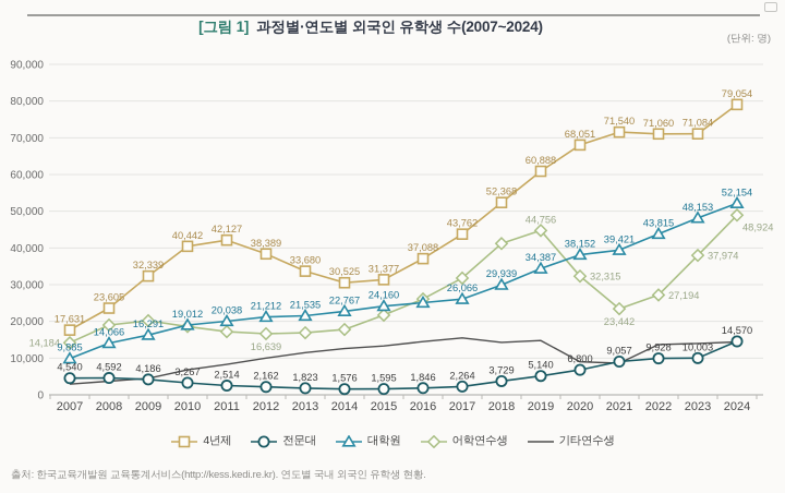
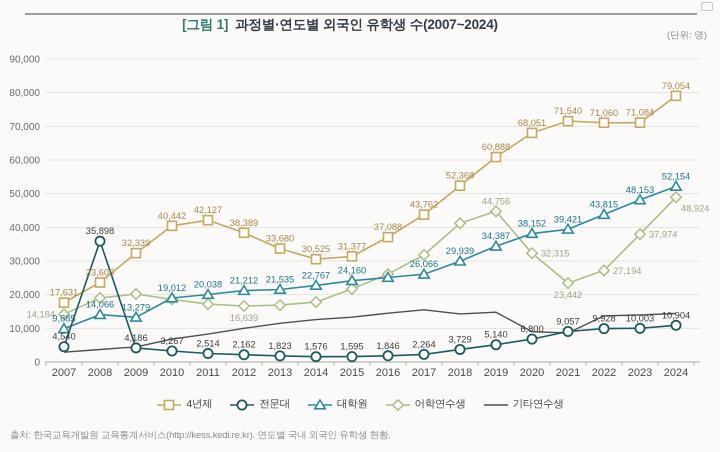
전문대/2008: 4,592 -> 35,898
대학원/2009: 16,291 -> 13,279
전문대/2024: 14,570 -> 10,904
